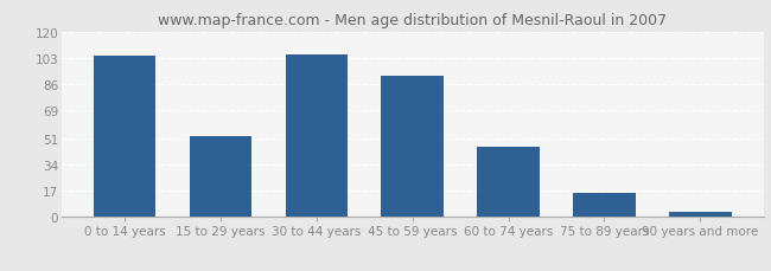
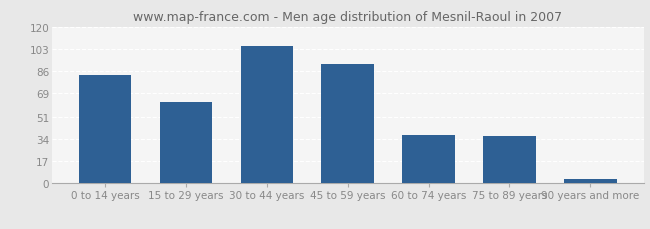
0 to 14 years: 104 -> 83
15 to 29 years: 52 -> 62
60 to 74 years: 45 -> 37
75 to 89 years: 15 -> 36
